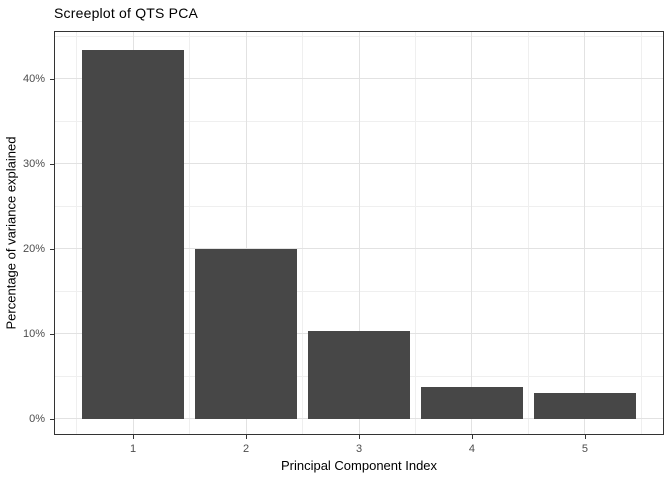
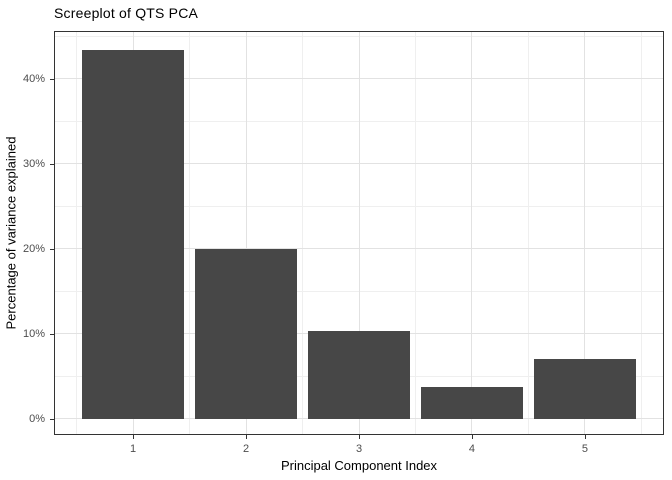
5: 3% -> 7%
